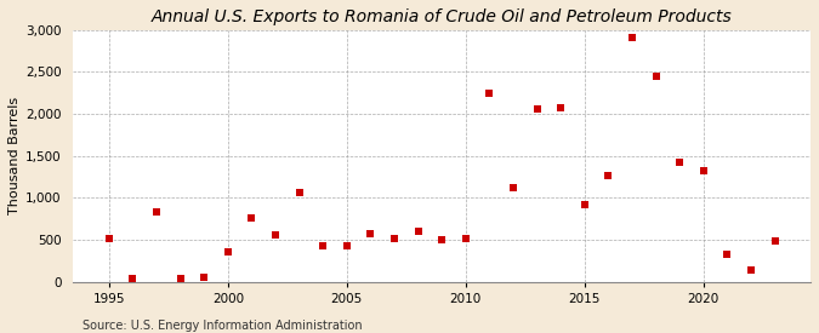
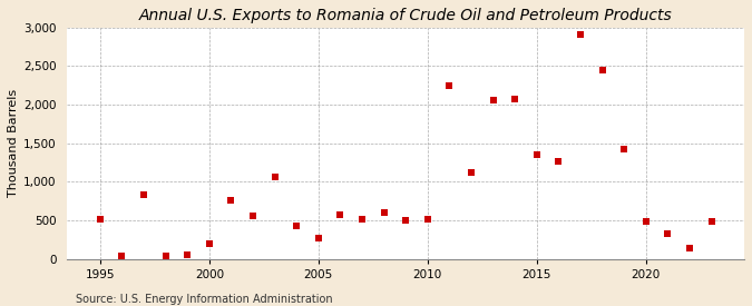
2000: 360 -> 200
2005: 420 -> 270
2015: 920 -> 1,350
2020: 1,320 -> 480
